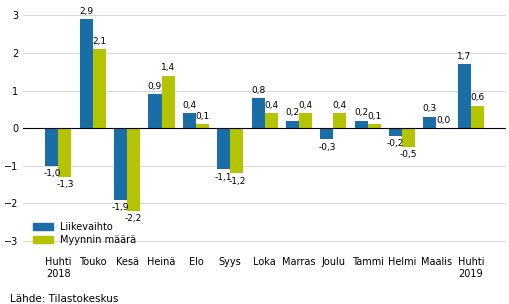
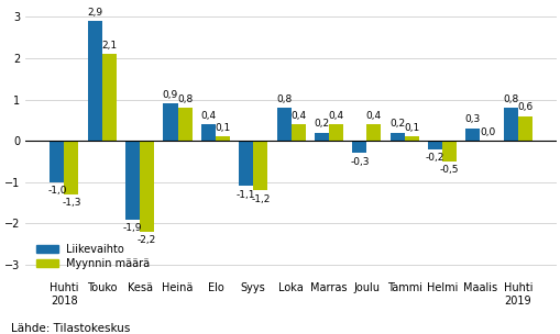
Myynnin määrä/Heinä: 1,4 -> 0,8
Liikevaihto/Huhti 2019: 1,7 -> 0,8
